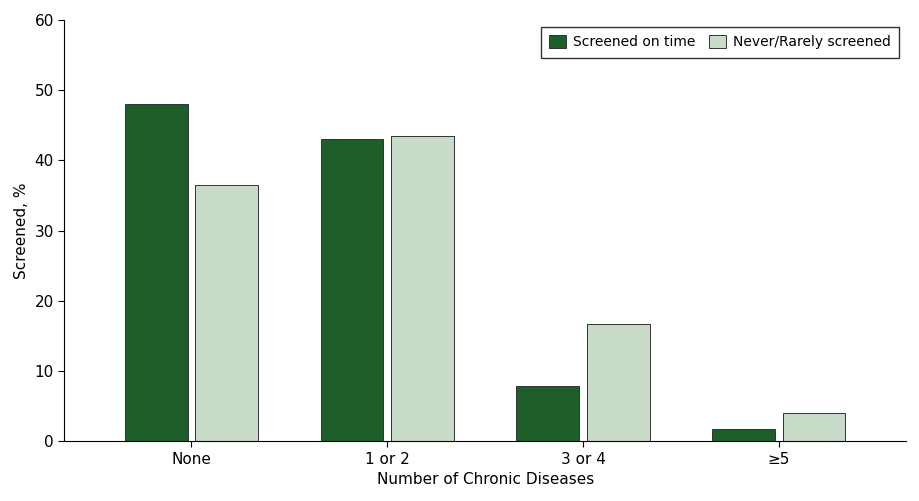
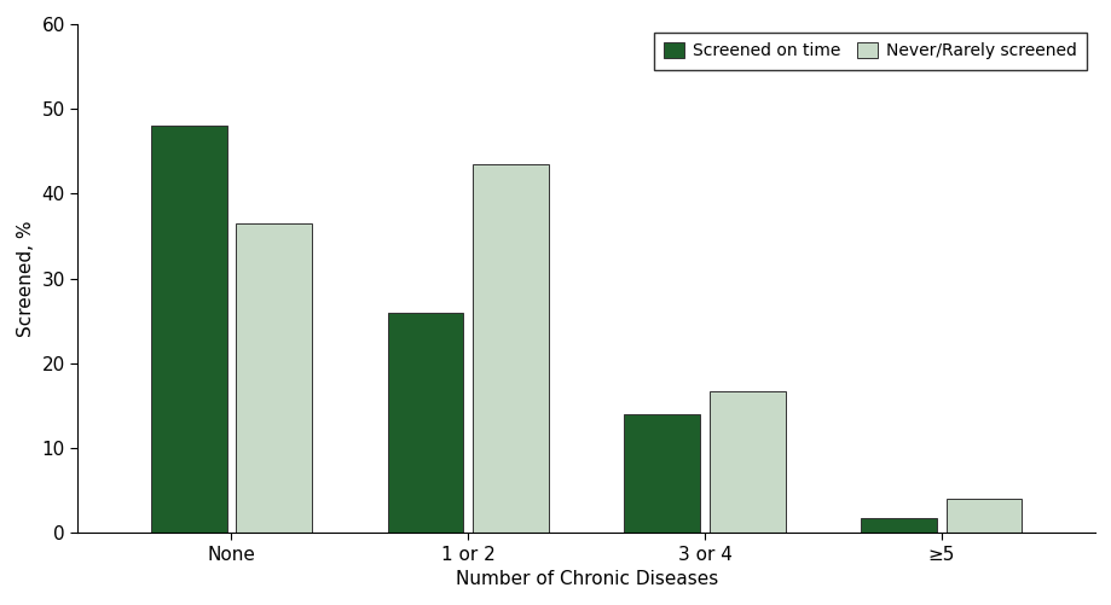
Screened on time/1 or 2: 43.0 -> 26.0
Screened on time/3 or 4: 7.8 -> 14.0
